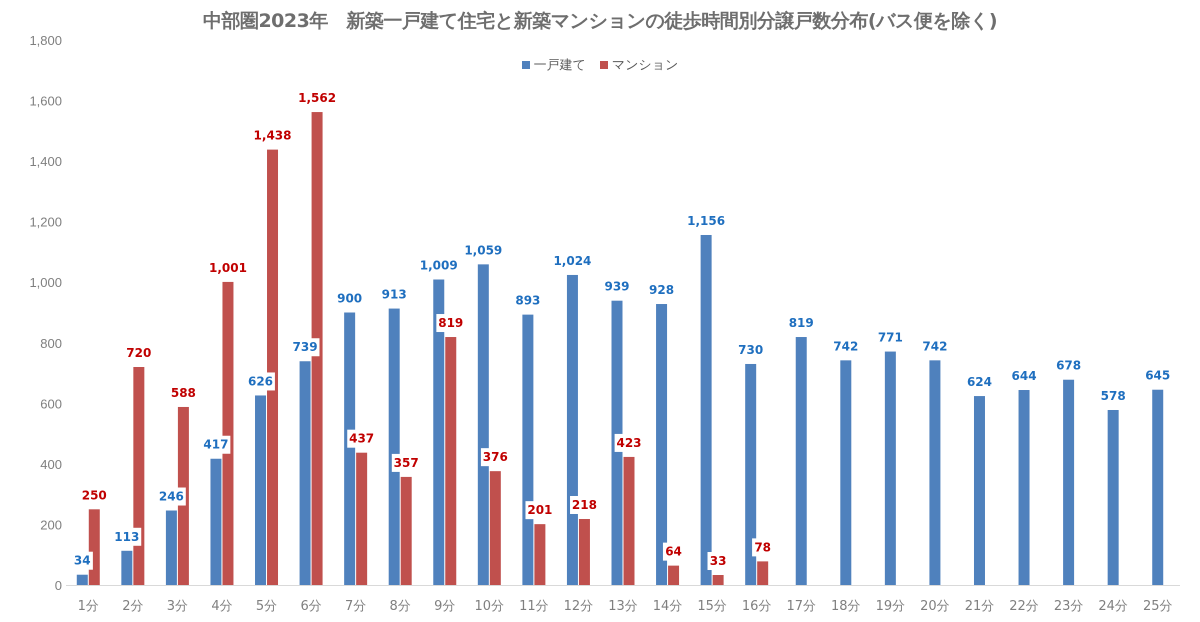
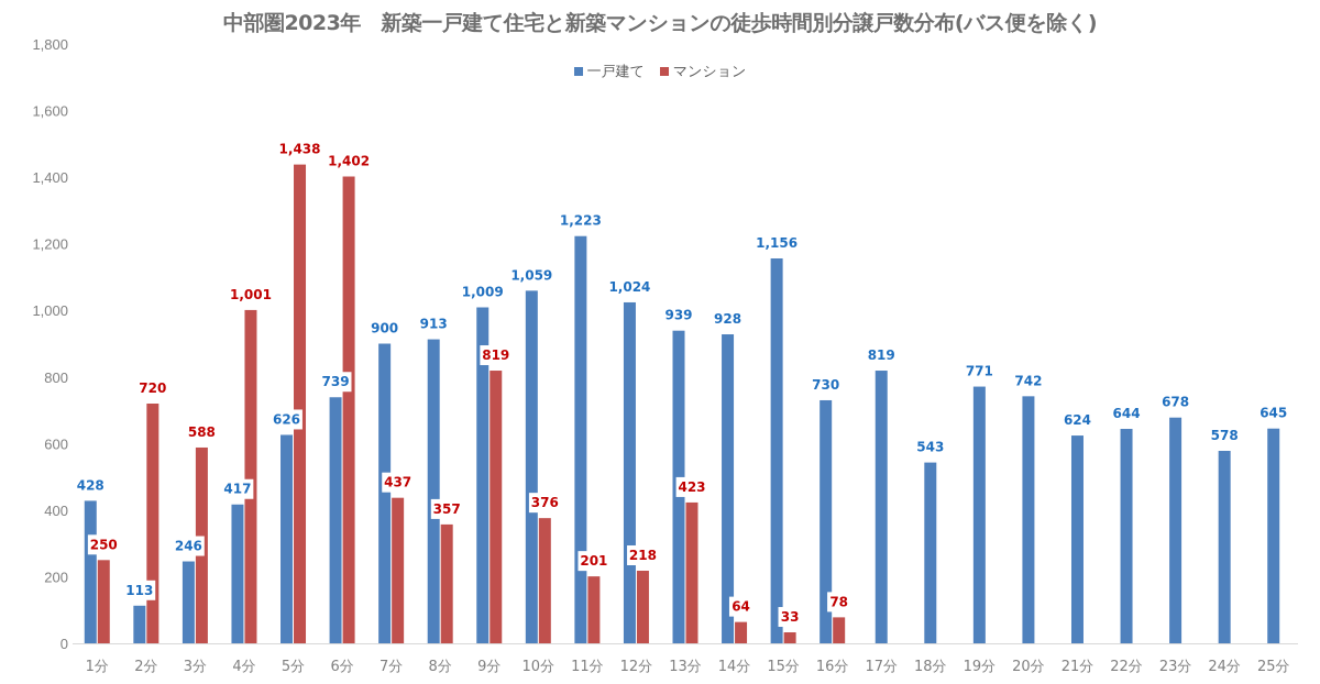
一戸建て/1分: 34 -> 428
マンション/6分: 1,562 -> 1,402
一戸建て/11分: 893 -> 1,223
一戸建て/18分: 742 -> 543
